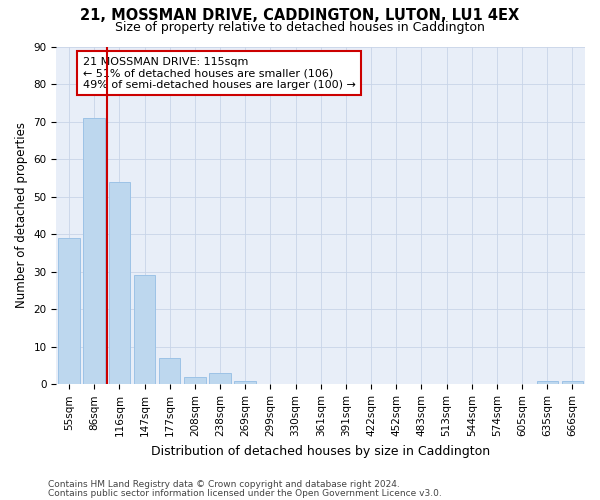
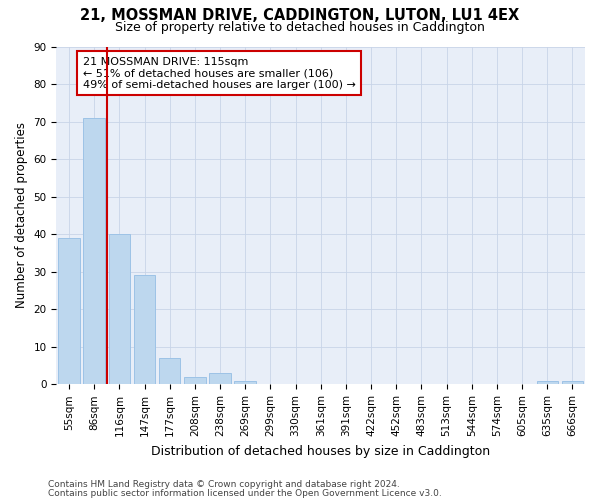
116sqm: 54 -> 40
